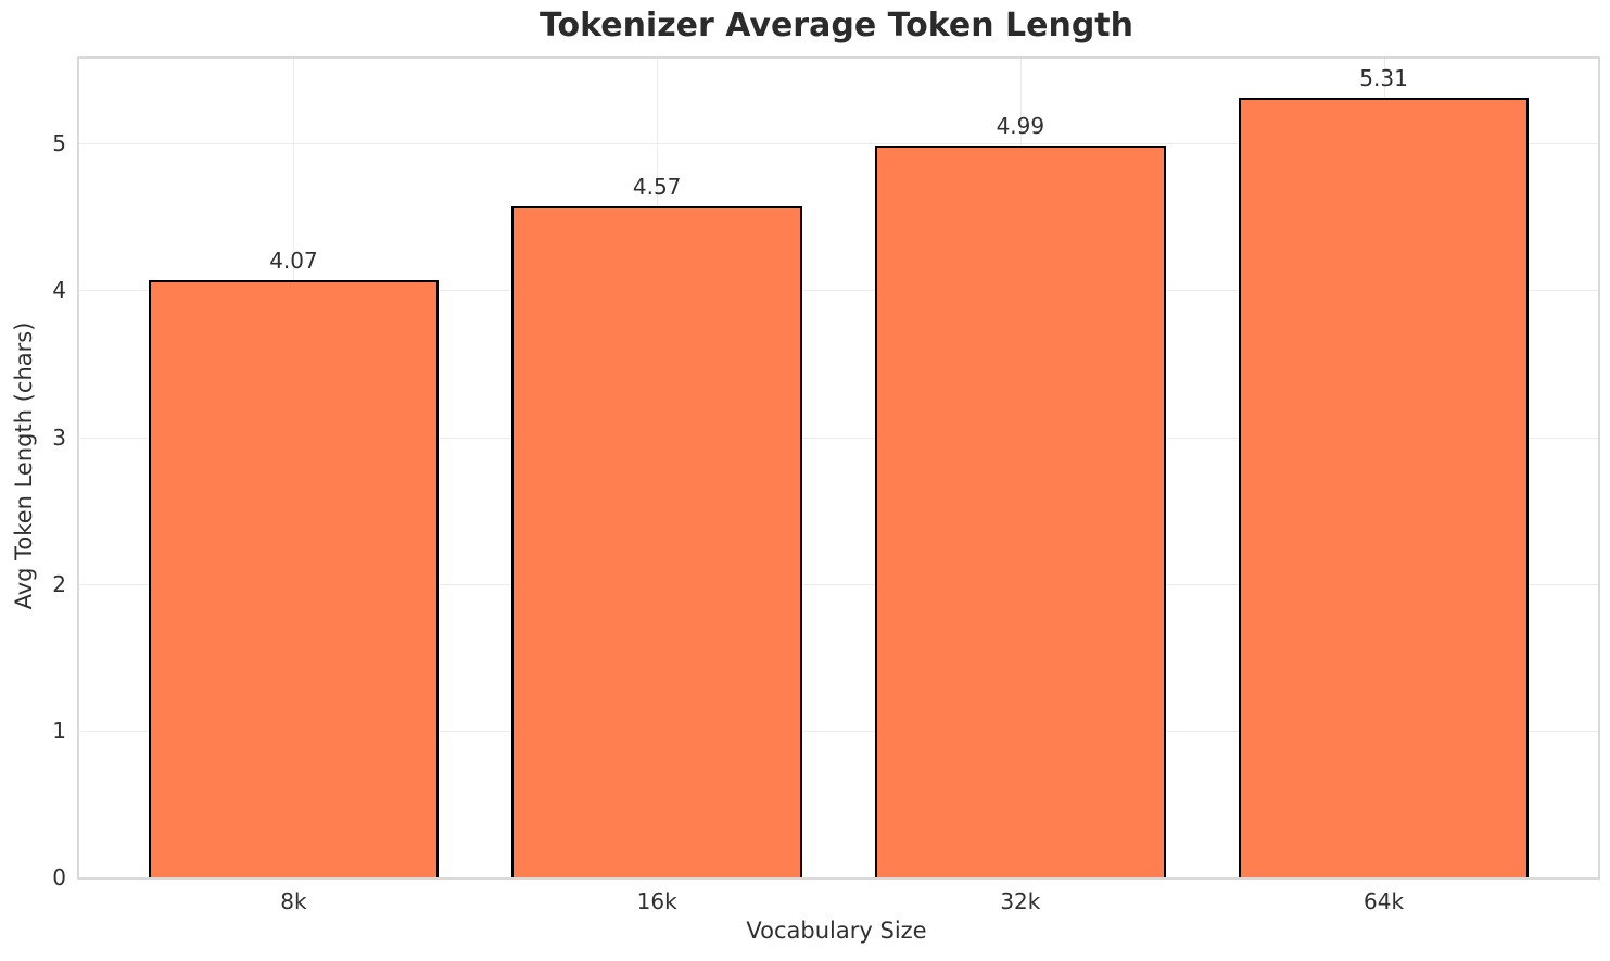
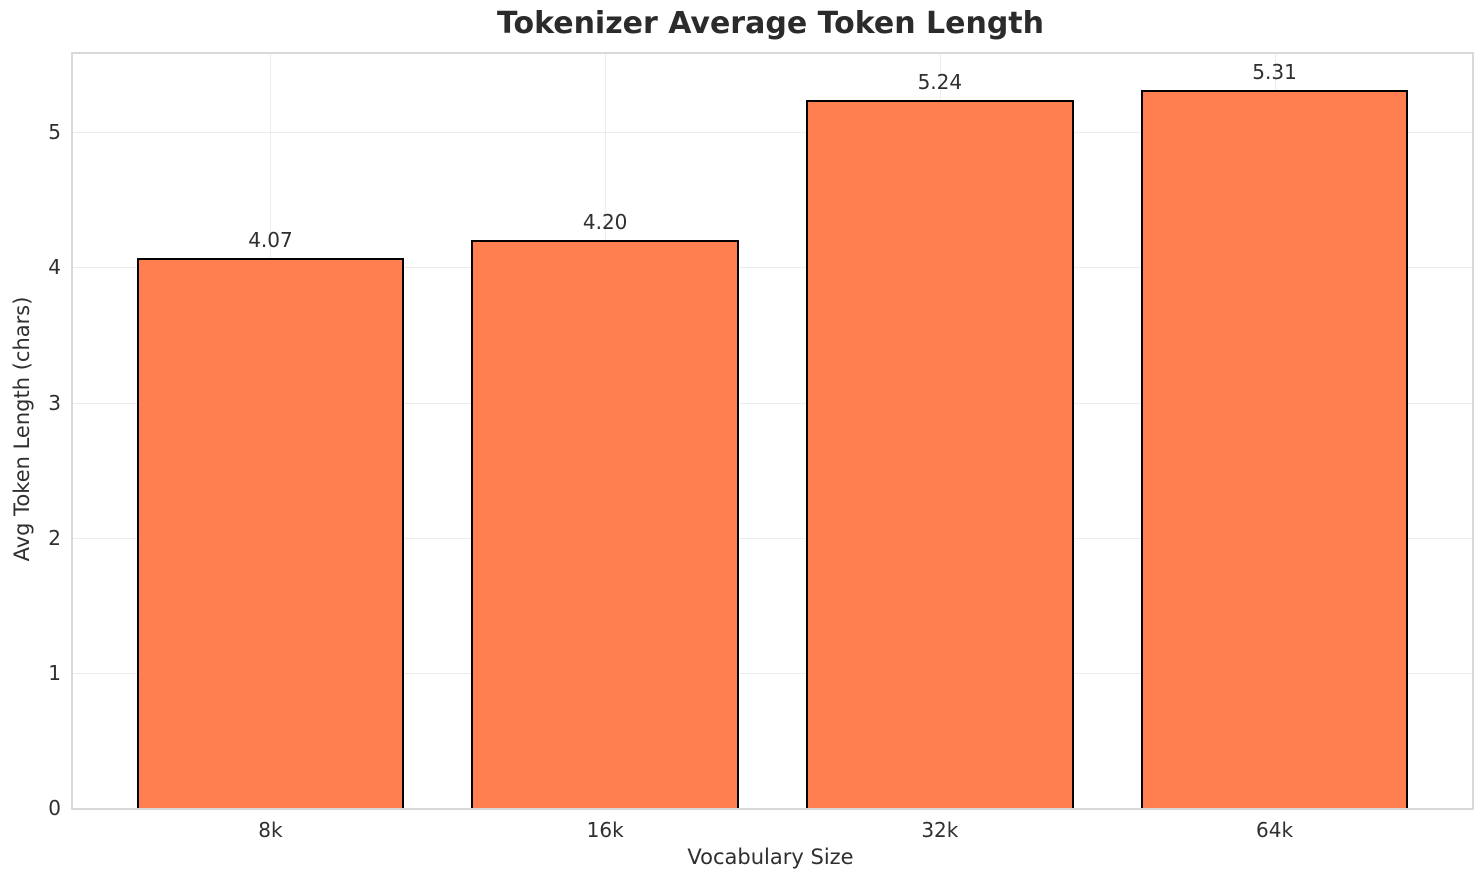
16k: 4.57 -> 4.20
32k: 4.99 -> 5.24
